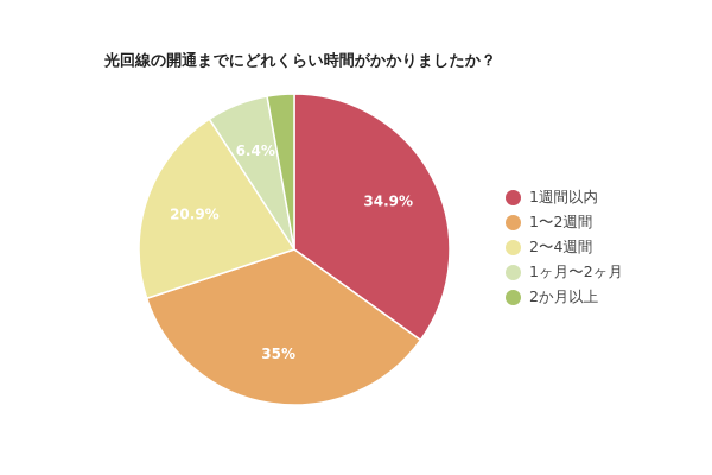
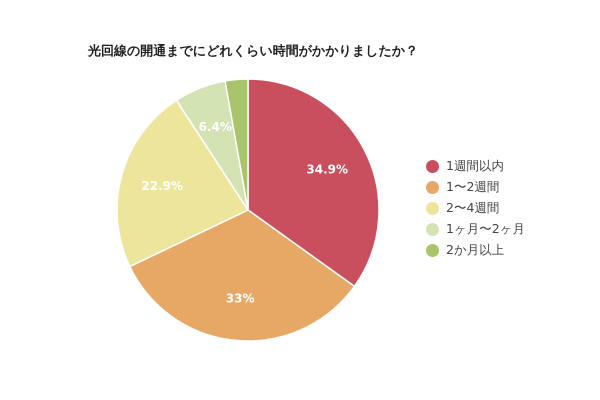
1〜2週間: 35% -> 33%
2〜4週間: 20.9% -> 22.9%
